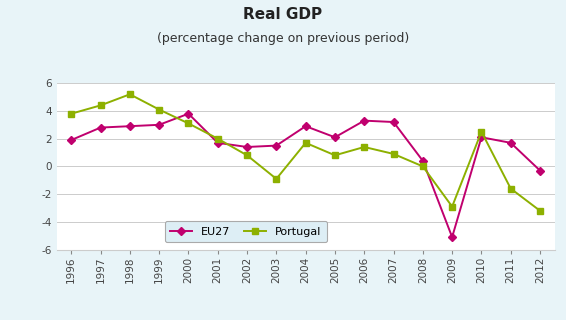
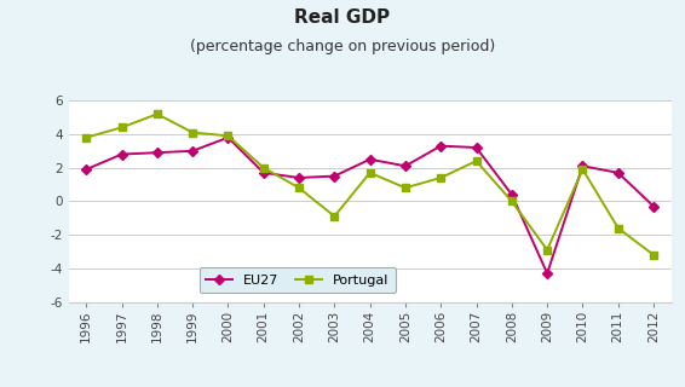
Portugal/2000: 3.1 -> 3.9
EU27/2004: 2.9 -> 2.5
Portugal/2007: 0.9 -> 2.4
EU27/2009: -5.1 -> -4.3
Portugal/2010: 2.5 -> 1.9
